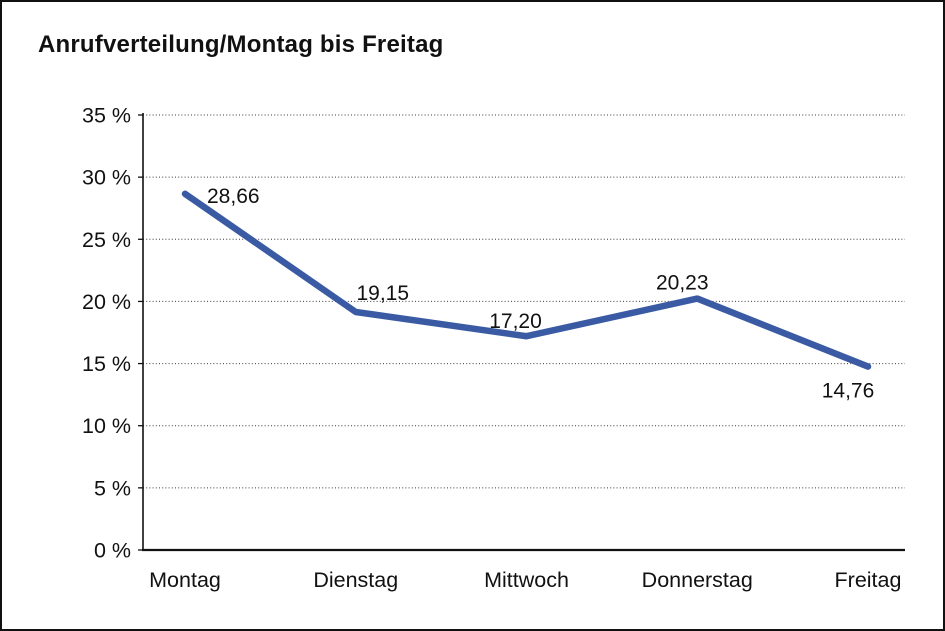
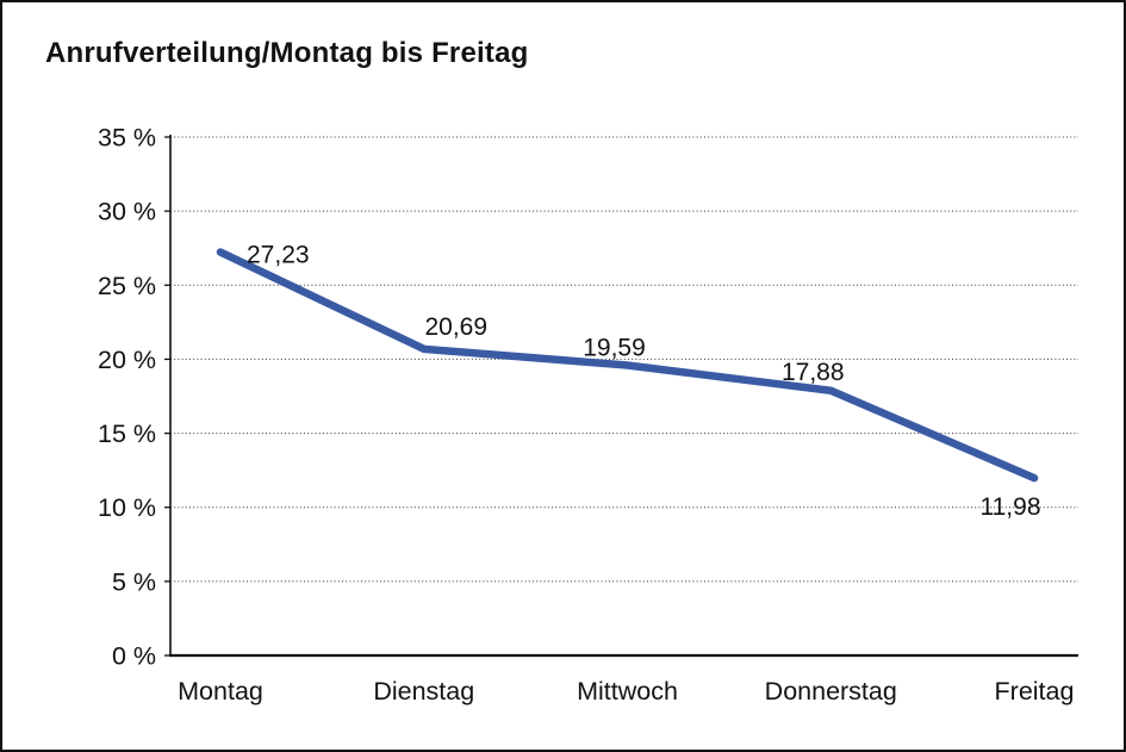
Montag: 28,66 -> 27,23
Dienstag: 19,15 -> 20,69
Mittwoch: 17,20 -> 19,59
Donnerstag: 20,23 -> 17,88
Freitag: 14,76 -> 11,98
